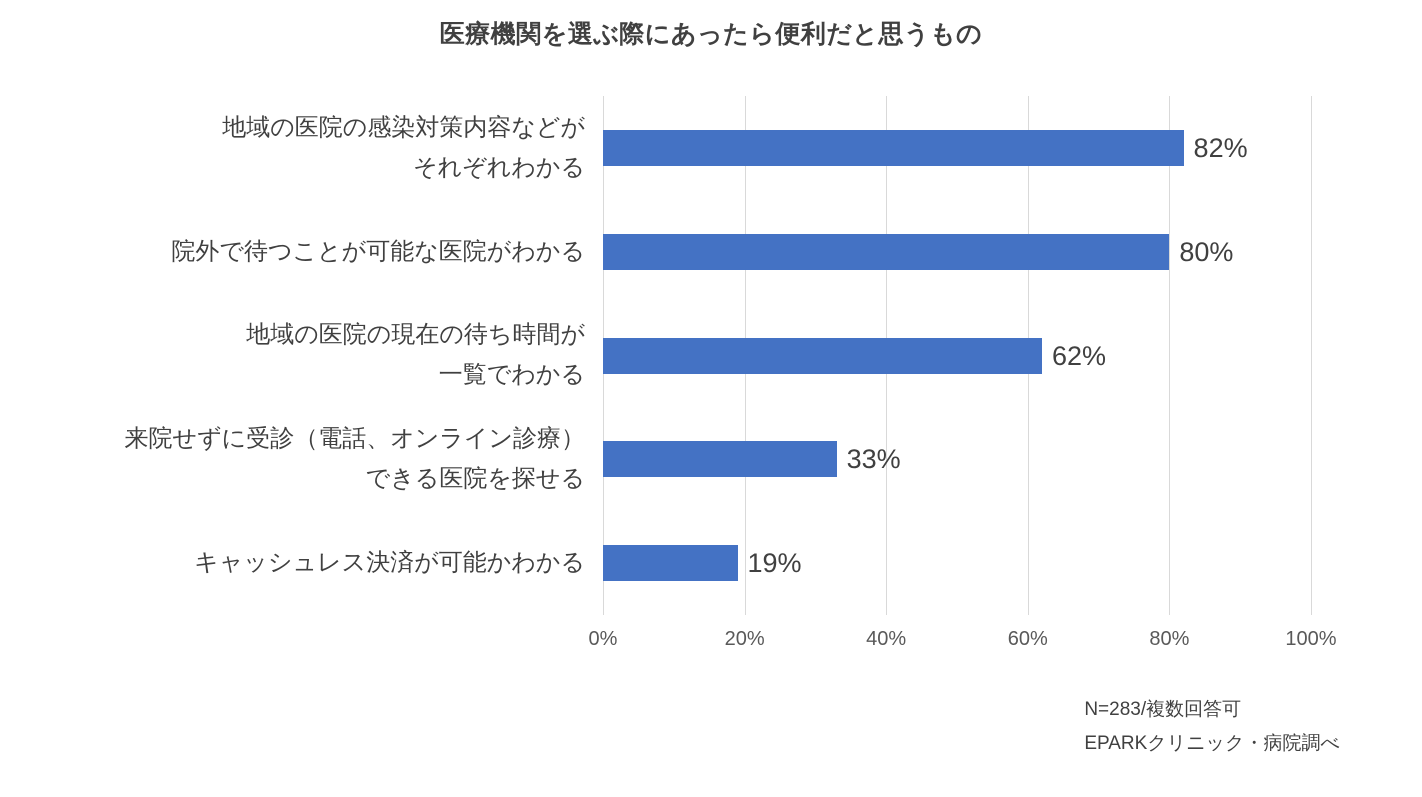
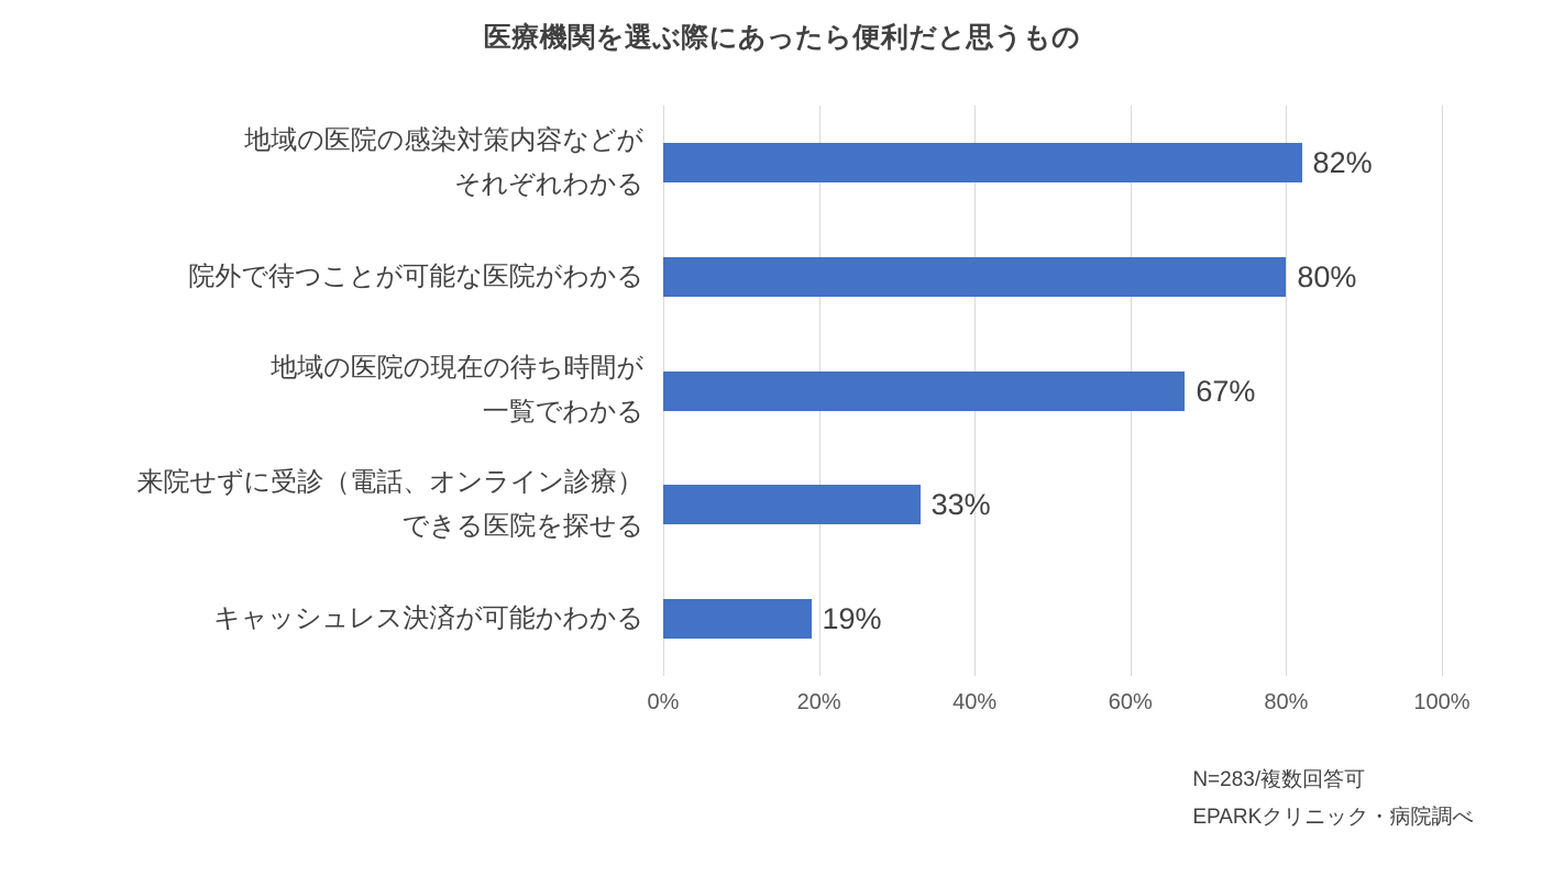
地域の医院の現在の待ち時間が 一覧でわかる: 62% -> 67%
